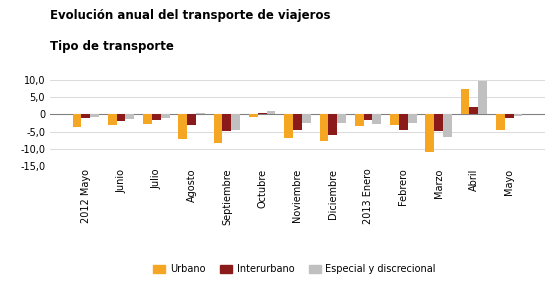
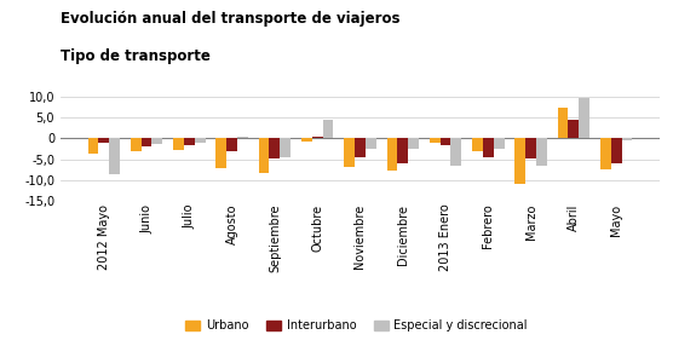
Especial y discrecional/2012 Mayo: -0,8 -> -8,5
Especial y discrecional/Octubre: 1,0 -> 4,5
Urbano/2013 Enero: -3,5 -> -1,0
Especial y discrecional/2013 Enero: -2,8 -> -6,5
Interurbano/Abril: 2,2 -> 4,5
Urbano/Mayo: -4,5 -> -7,5
Interurbano/Mayo: -1,0 -> -6,0
